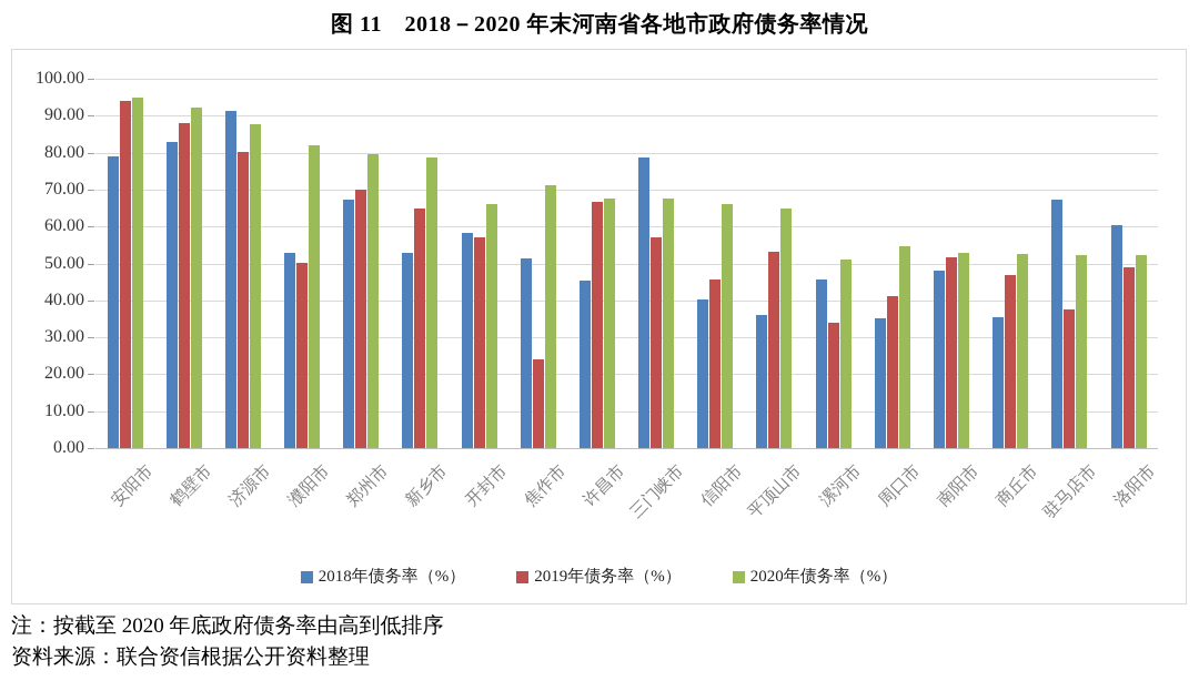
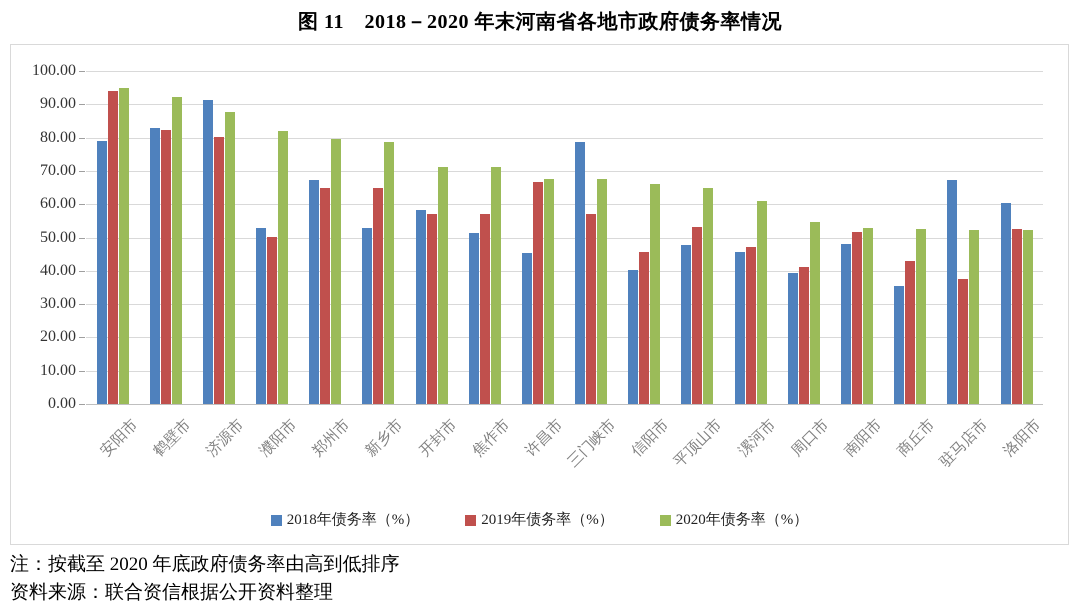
2019年债务率（%）/鹤壁市: 88 -> 82
2019年债务率（%）/郑州市: 70 -> 65
2020年债务率（%）/开封市: 66 -> 71
2019年债务率（%）/焦作市: 24 -> 57
2018年债务率（%）/平顶山市: 36 -> 48
2019年债务率（%）/漯河市: 34 -> 47
2020年债务率（%）/漯河市: 51 -> 61
2018年债务率（%）/周口市: 35 -> 39
2019年债务率（%）/商丘市: 47 -> 43
2019年债务率（%）/洛阳市: 49 -> 52
